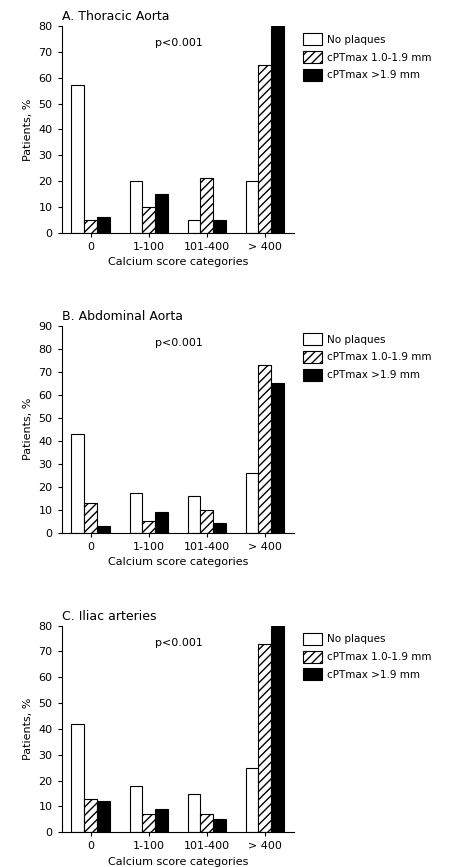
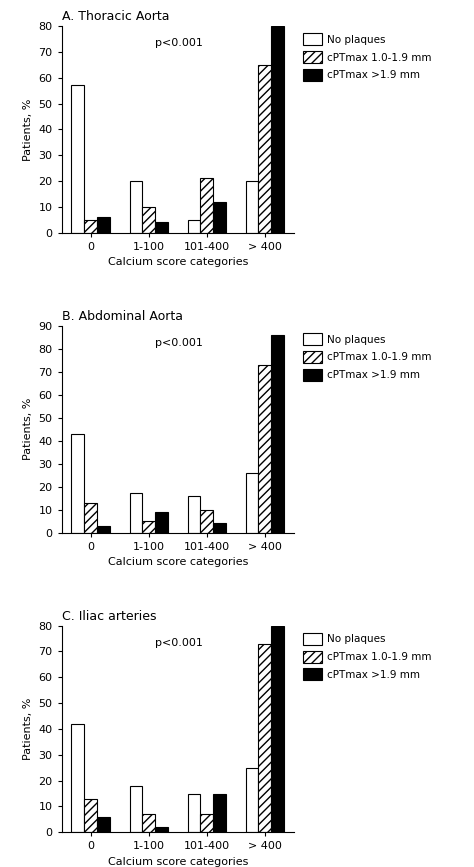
A. Thoracic Aorta/cPTmax >1.9 mm/1-100: 15 -> 4
A. Thoracic Aorta/cPTmax >1.9 mm/101-400: 5 -> 12
B. Abdominal Aorta/cPTmax >1.9 mm/> 400: 65 -> 86
C. Iliac arteries/cPTmax >1.9 mm/0: 12 -> 6
C. Iliac arteries/cPTmax >1.9 mm/1-100: 9 -> 2
C. Iliac arteries/cPTmax >1.9 mm/101-400: 5 -> 15
